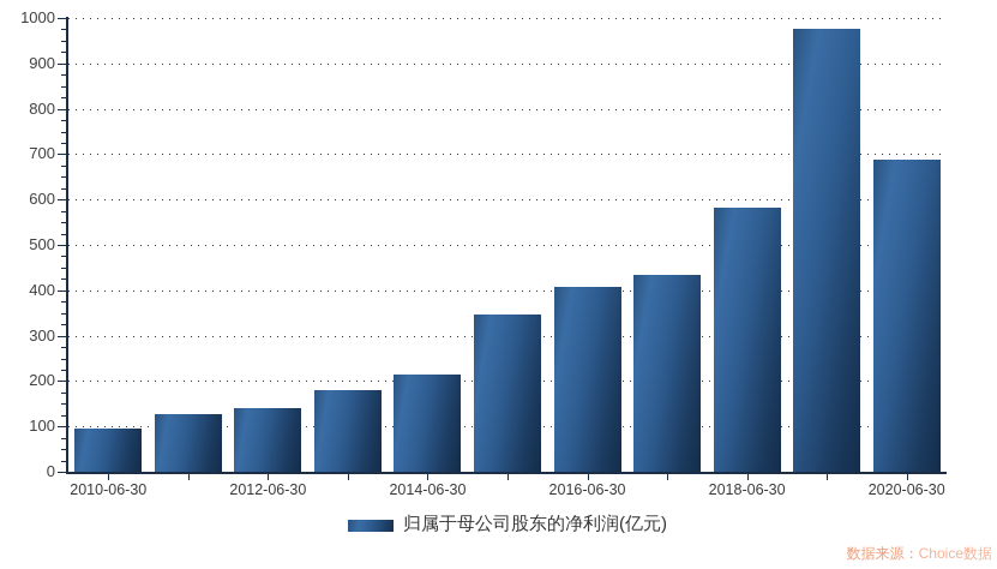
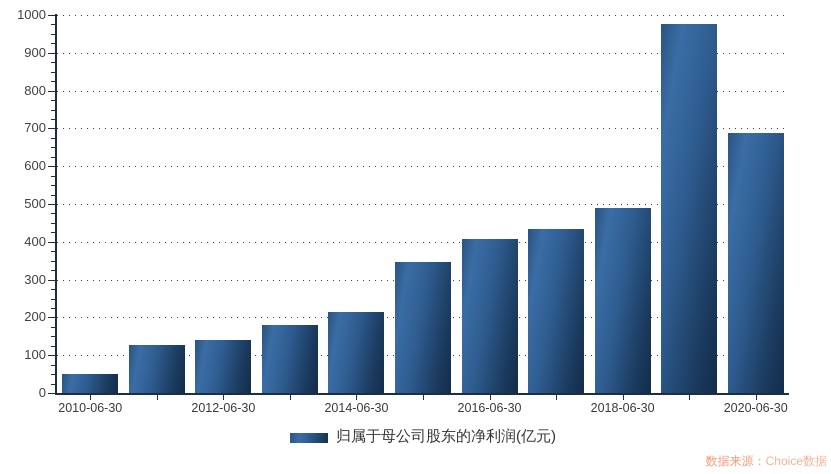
2010-06-30: 100 -> 50
2018-06-30: 580 -> 490
